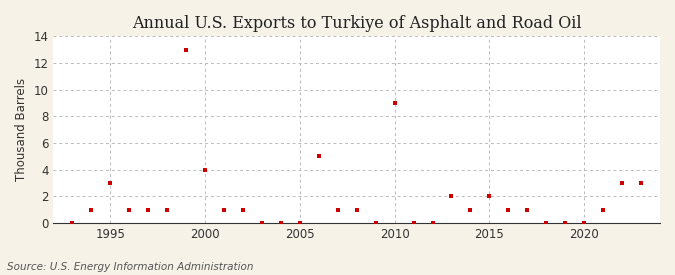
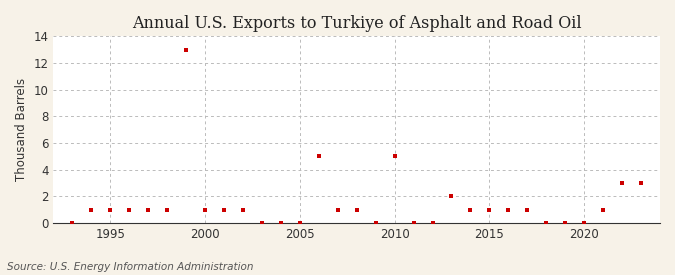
1995: 3 -> 1
2000: 4 -> 1
2010: 9 -> 5
2015: 2 -> 1
